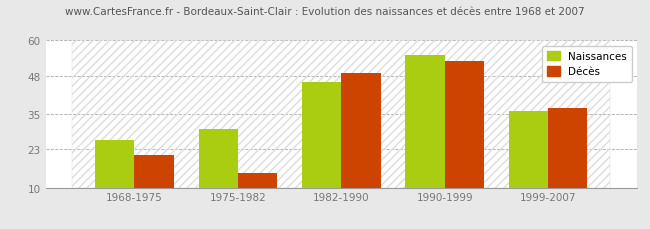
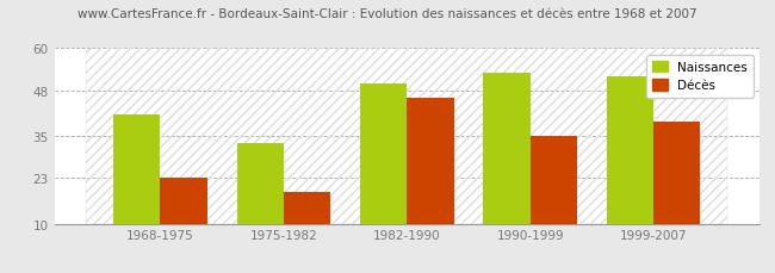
Naissances/1968-1975: 26 -> 41
Décès/1968-1975: 21 -> 23
Naissances/1975-1982: 30 -> 33
Décès/1975-1982: 15 -> 19
Naissances/1982-1990: 46 -> 50
Décès/1982-1990: 49 -> 46
Naissances/1990-1999: 55 -> 53
Décès/1990-1999: 53 -> 35
Naissances/1999-2007: 36 -> 52
Décès/1999-2007: 37 -> 39
